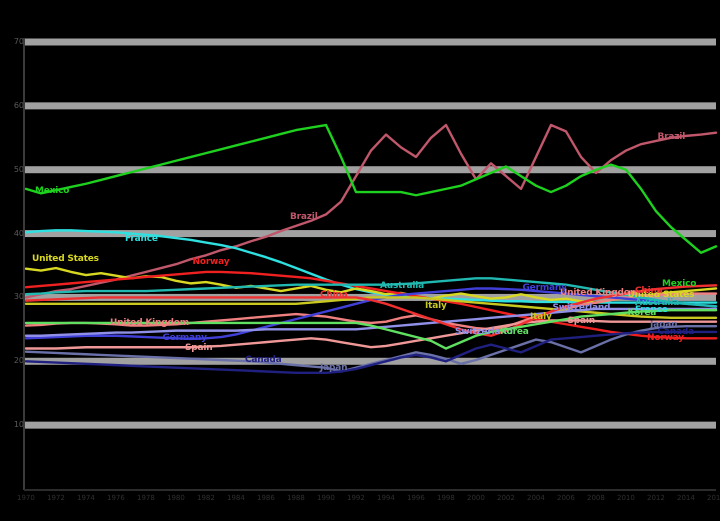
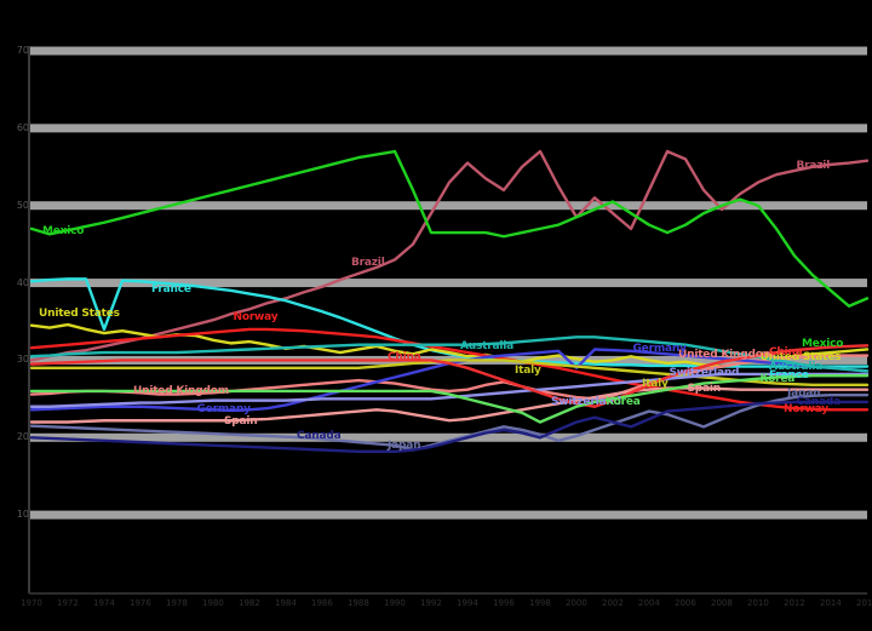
France/1974: 40 -> 34
Germany/2000: 31 -> 29
